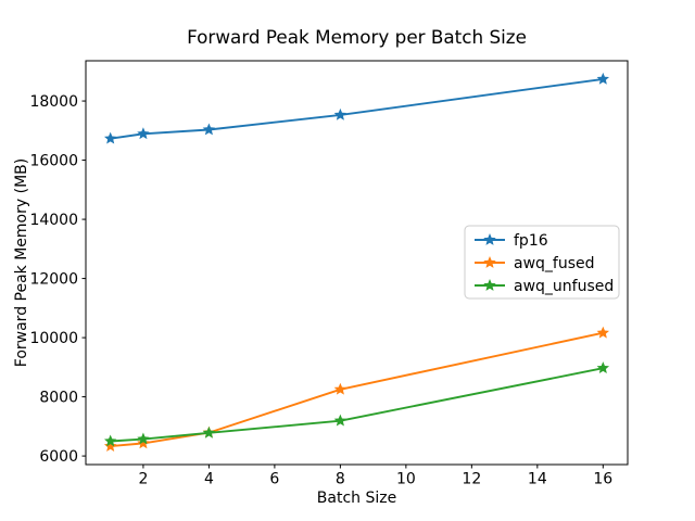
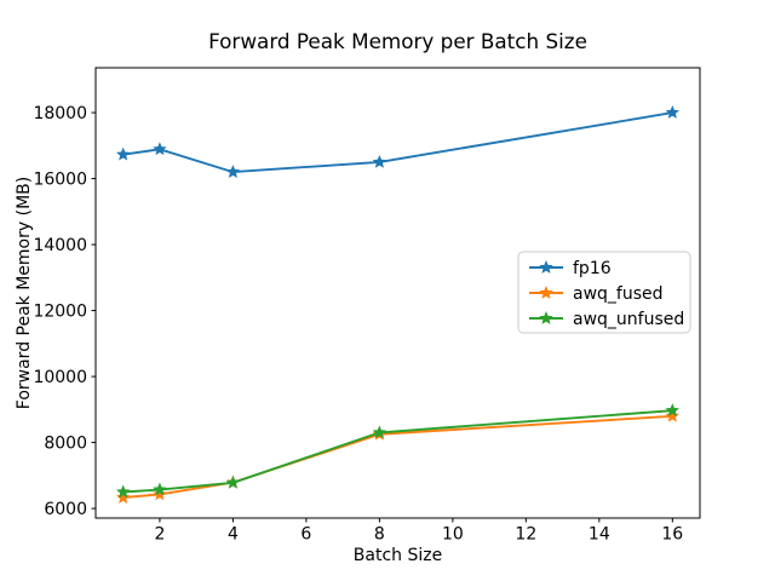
fp16/4: 17000 -> 16200
fp16/8: 17500 -> 16500
awq_unfused/8: 7200 -> 8300
fp16/16: 18700 -> 18000
awq_fused/16: 10200 -> 8800
